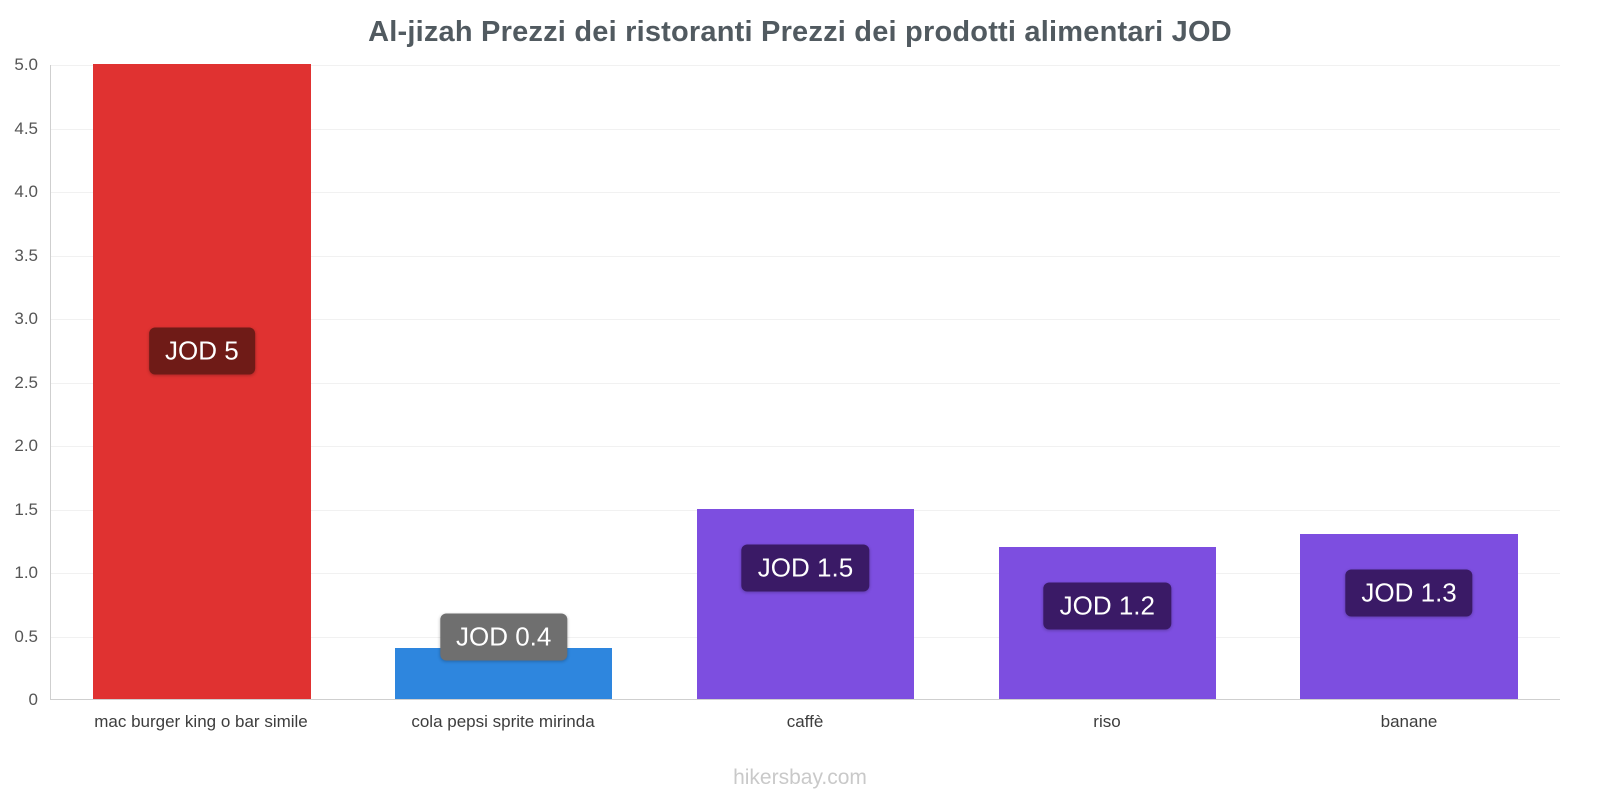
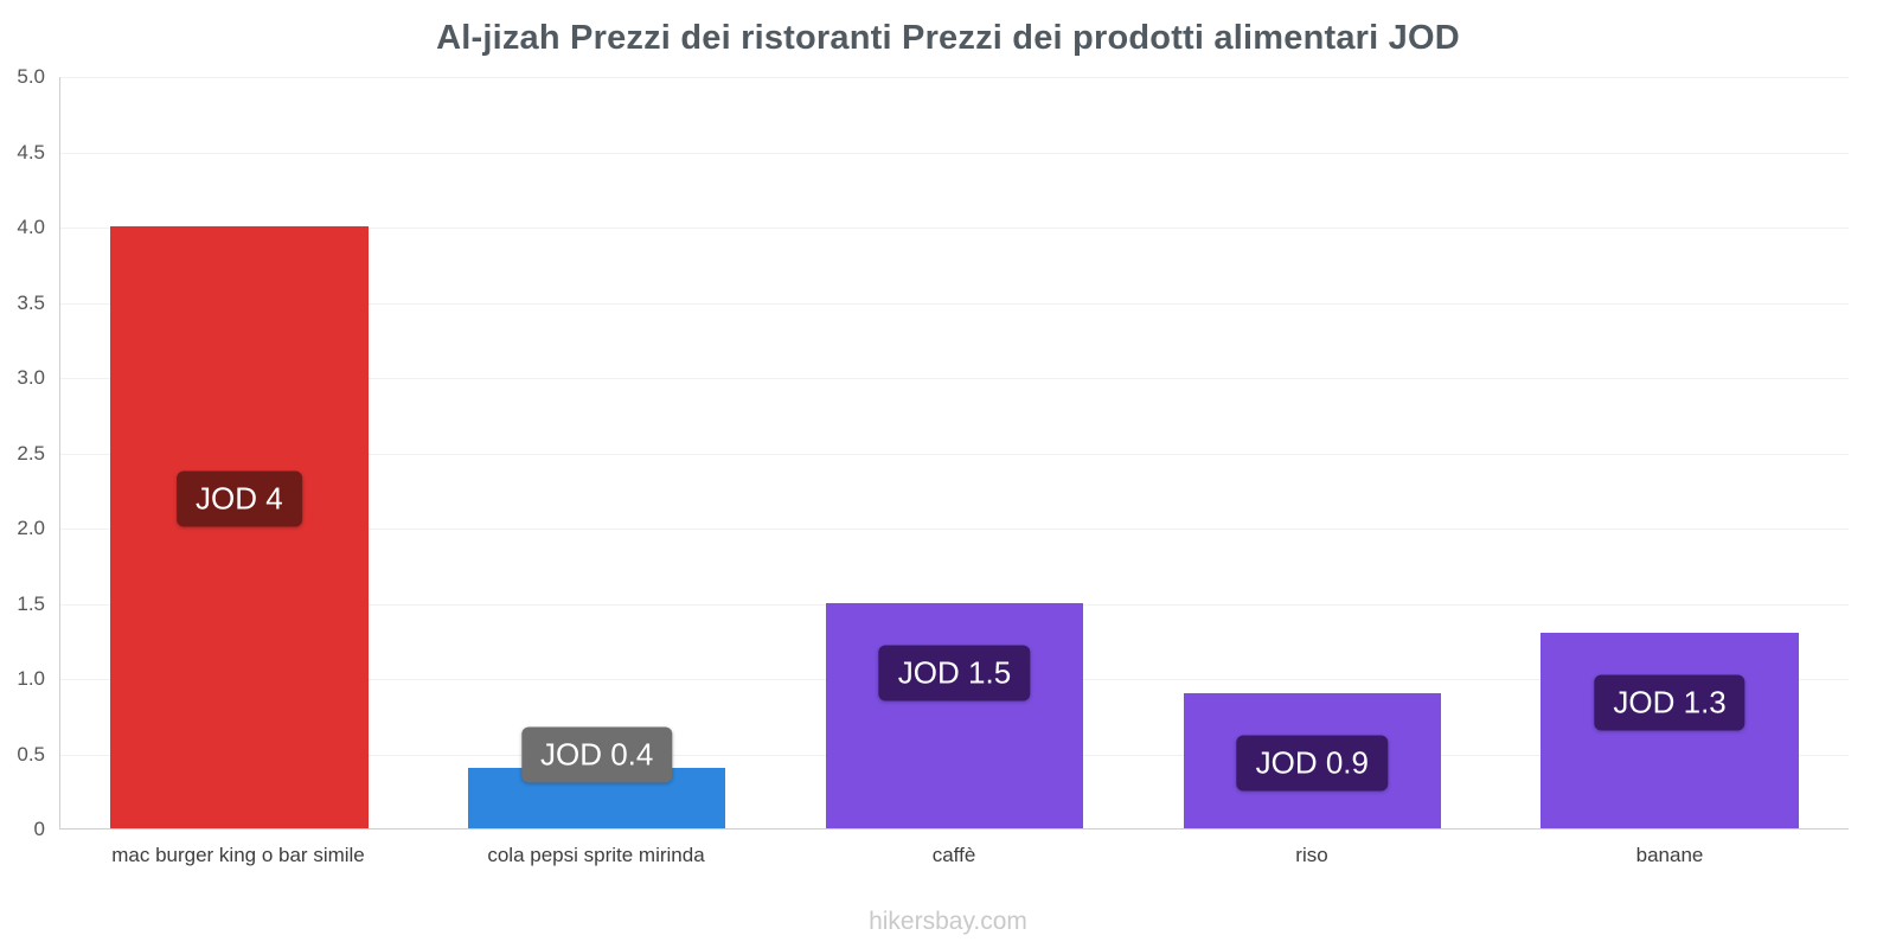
mac burger king o bar simile: 5 -> 4
riso: 1.2 -> 0.9
